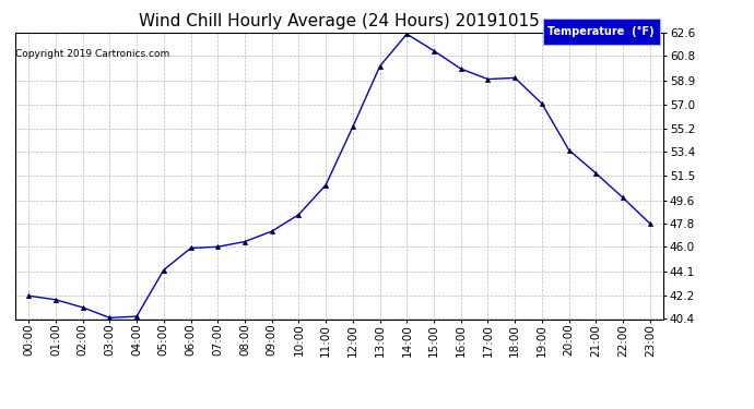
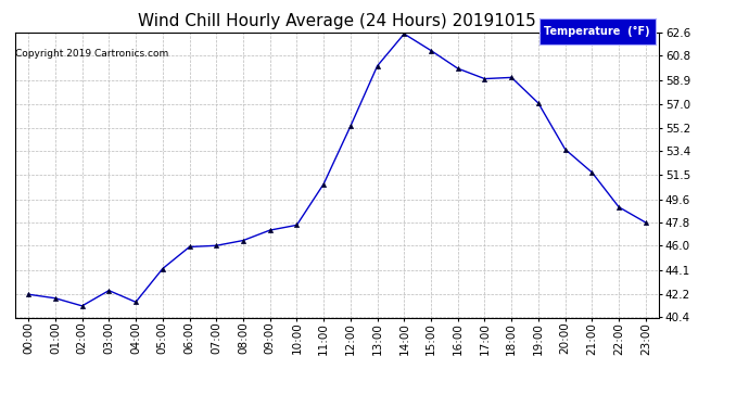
03:00: 40.5 -> 42.5
04:00: 40.6 -> 41.6
10:00: 48.5 -> 47.6
22:00: 49.8 -> 49.0
